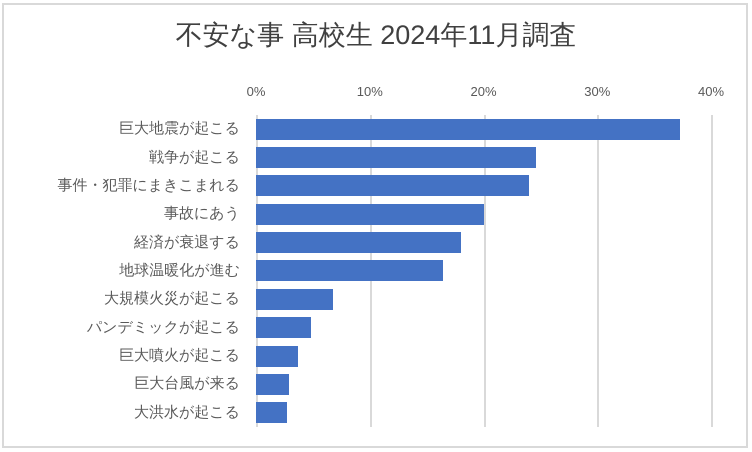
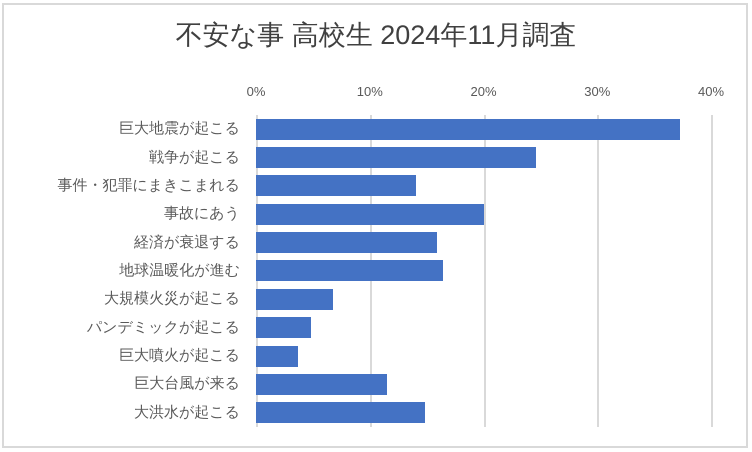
事件・犯罪にまきこまれる: 24.0% -> 14.1%
経済が衰退する: 18.0% -> 15.9%
巨大台風が来る: 2.9% -> 11.5%
大洪水が起こる: 2.7% -> 14.9%
